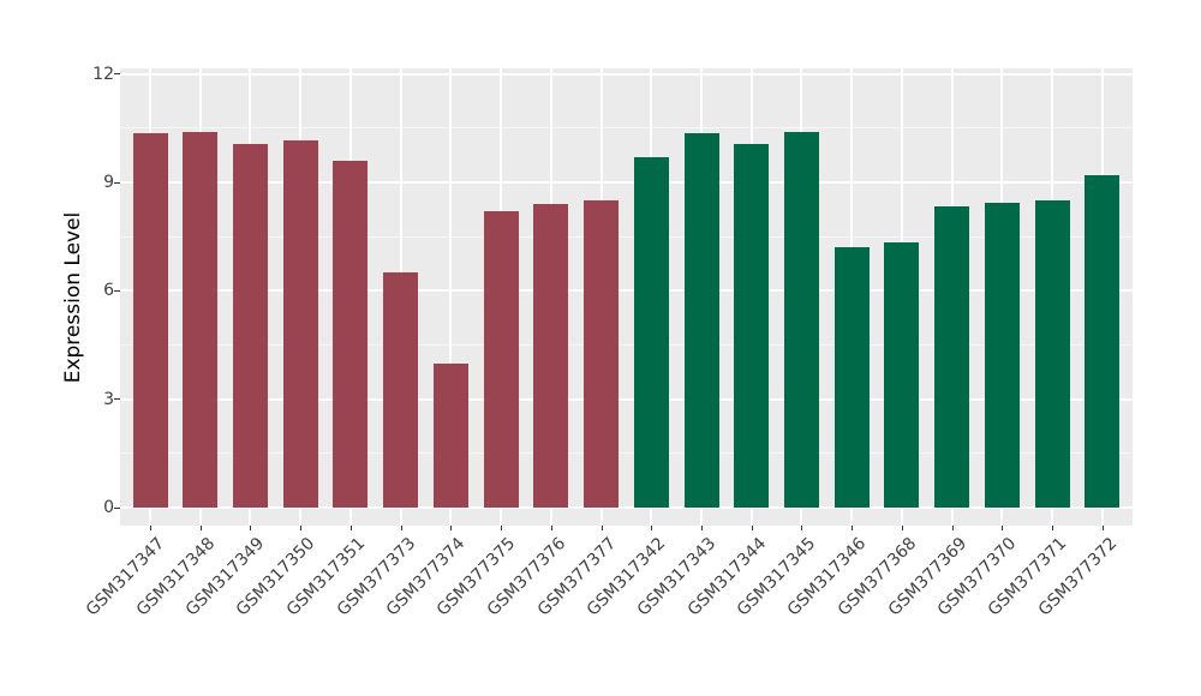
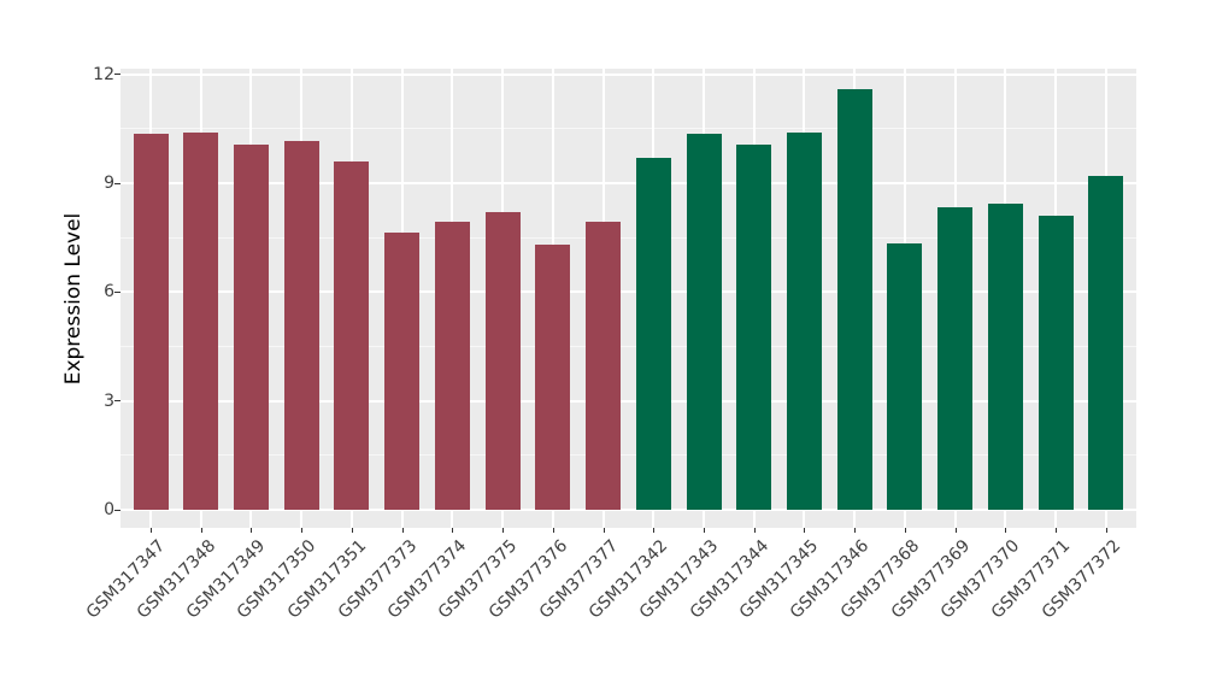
GSM377373: 6.5 -> 7.7
GSM377374: 4.0 -> 8.0
GSM377376: 8.4 -> 7.3
GSM377377: 8.5 -> 8.0
GSM317346: 7.2 -> 11.6
GSM377371: 8.5 -> 8.1
